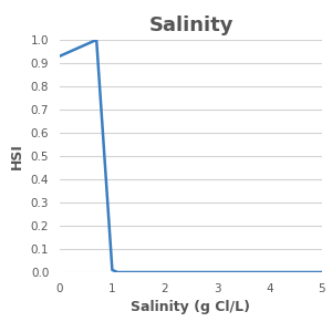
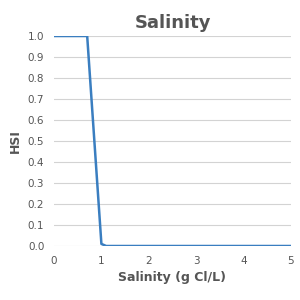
0: 0.93 -> 1.00
